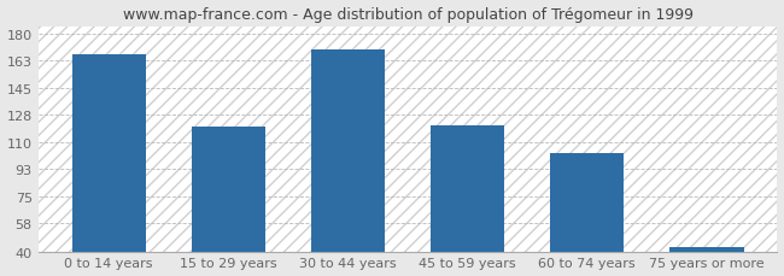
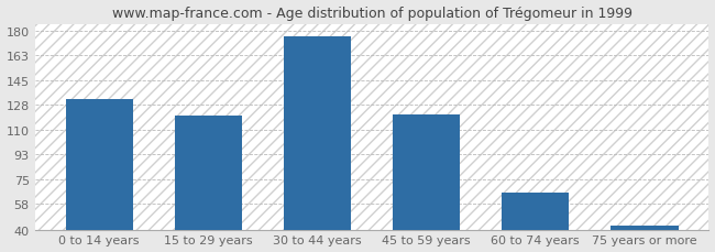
0 to 14 years: 167 -> 132
30 to 44 years: 170 -> 176
60 to 74 years: 103 -> 66
